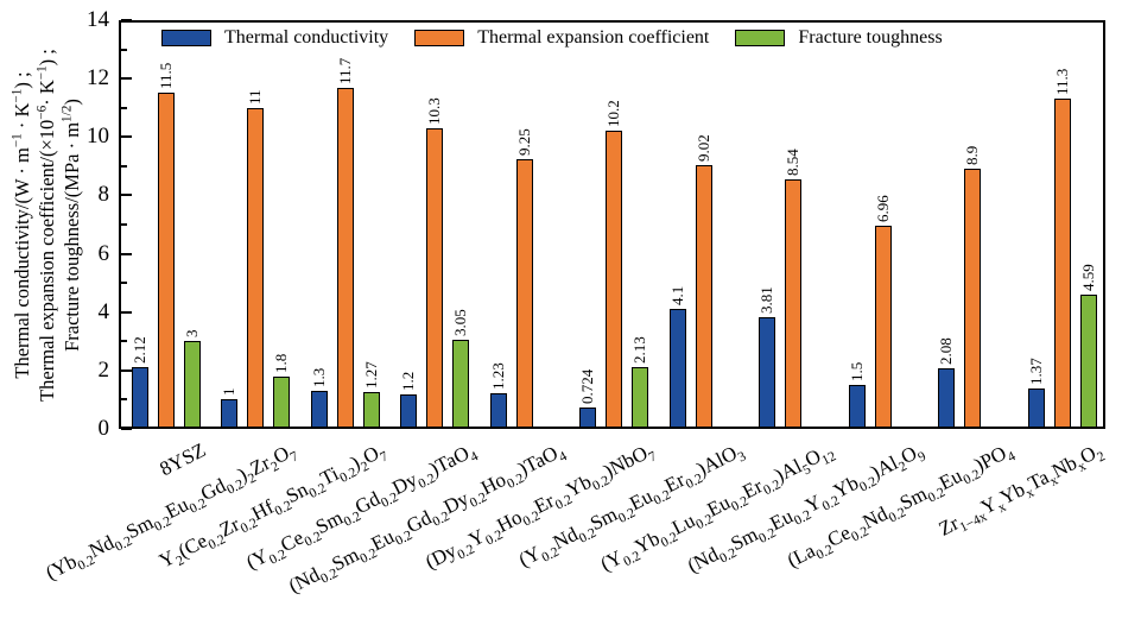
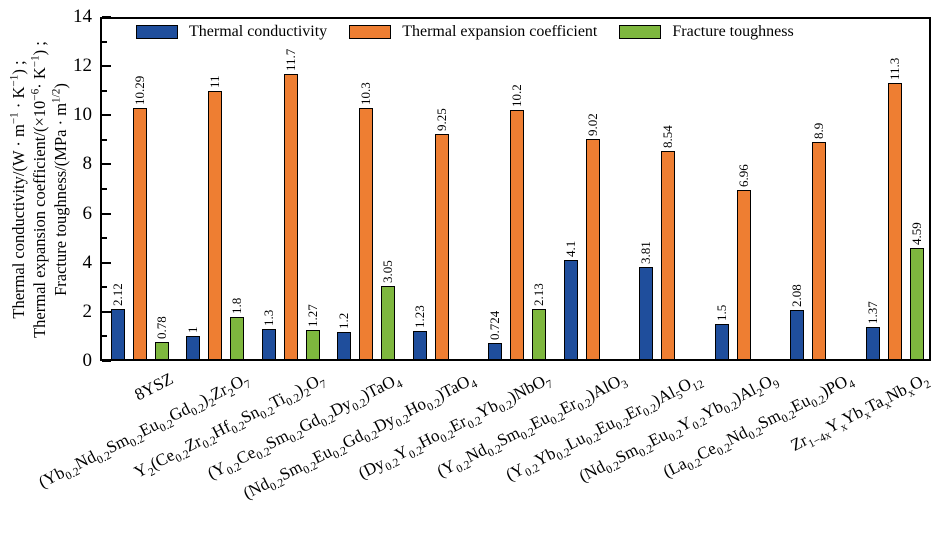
Thermal expansion coefficient/8YSZ: 11.5 -> 10.29
Fracture toughness/8YSZ: 3 -> 0.78
